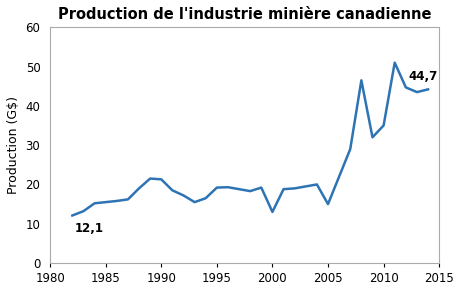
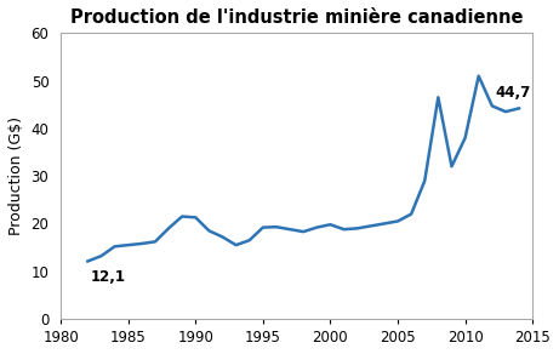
2000: 13.0 -> 19.8
2005: 15.0 -> 20.5
2010: 35.0 -> 38.0
